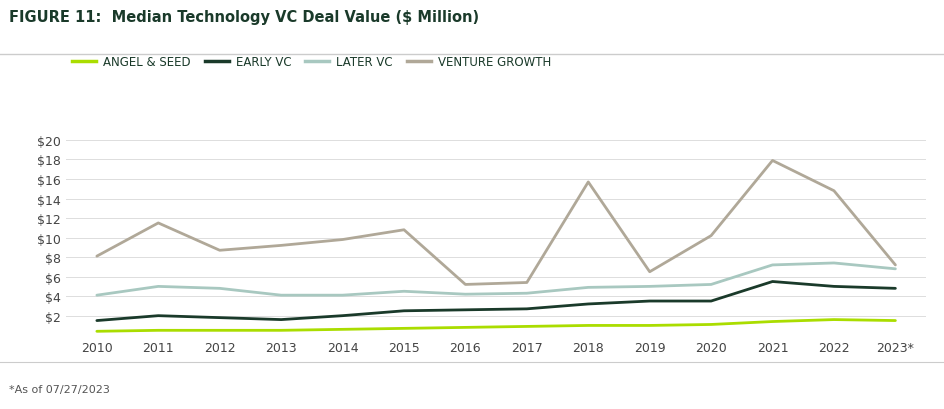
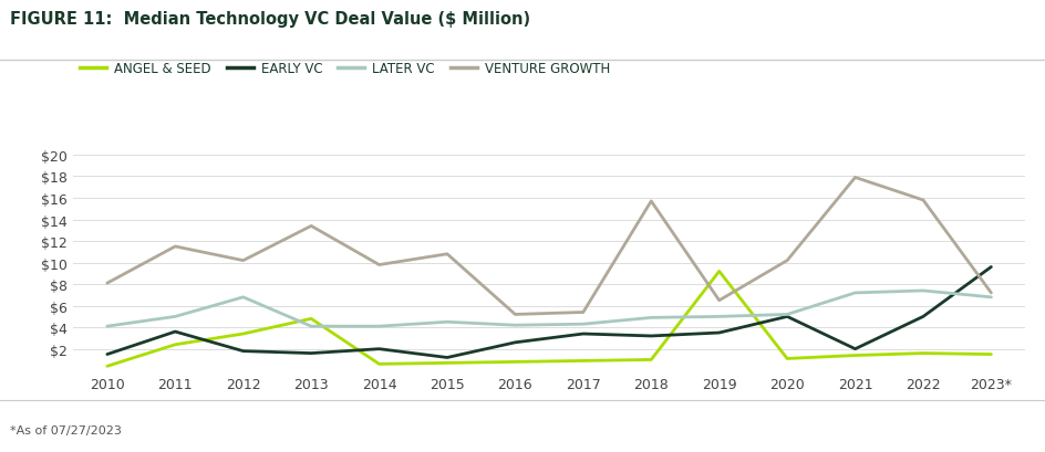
ANGEL & SEED/2011: $0.5 -> $2.4
EARLY VC/2011: $2.0 -> $3.6
ANGEL & SEED/2012: $0.5 -> $3.4
LATER VC/2012: $4.8 -> $6.8
VENTURE GROWTH/2012: $8.7 -> $10.2
ANGEL & SEED/2013: $0.5 -> $4.8
VENTURE GROWTH/2013: $9.2 -> $13.4
EARLY VC/2015: $2.5 -> $1.2
EARLY VC/2017: $2.7 -> $3.4
ANGEL & SEED/2019: $1.0 -> $9.2
EARLY VC/2020: $3.5 -> $5.0
EARLY VC/2021: $5.5 -> $2.0
VENTURE GROWTH/2022: $14.8 -> $15.8
EARLY VC/2023*: $4.8 -> $9.6
